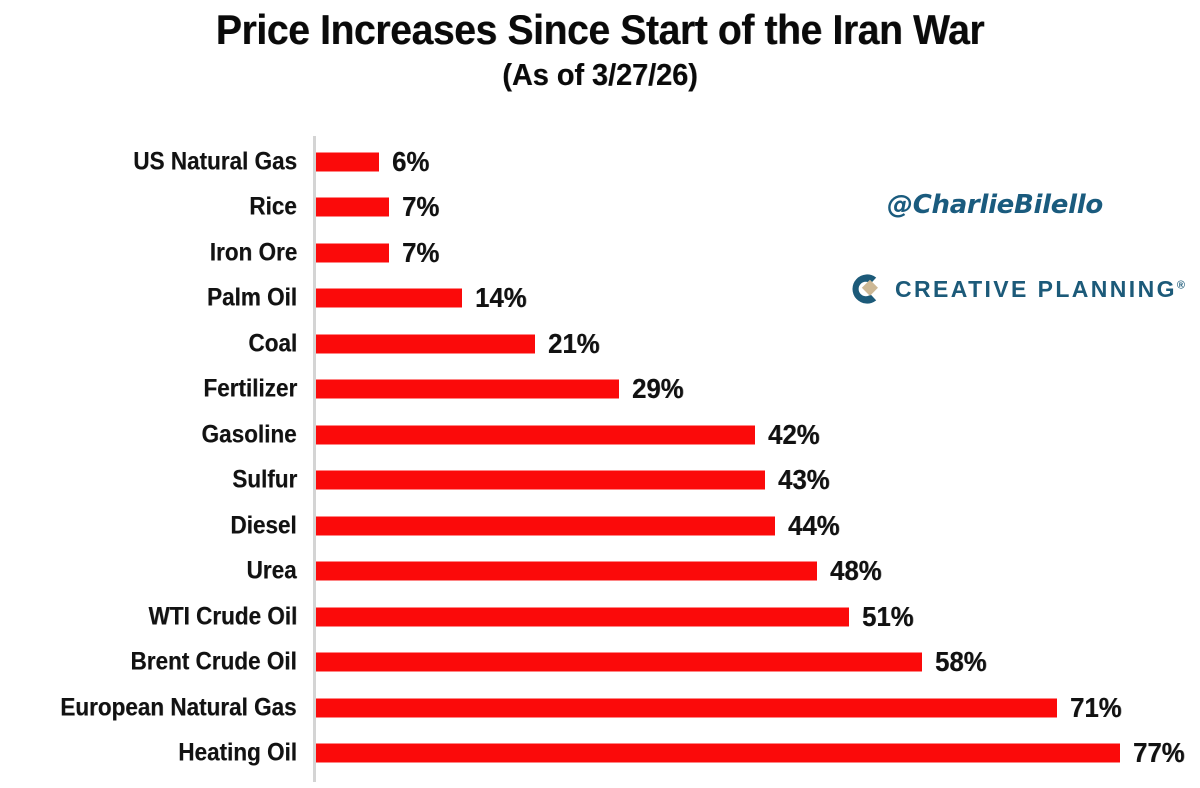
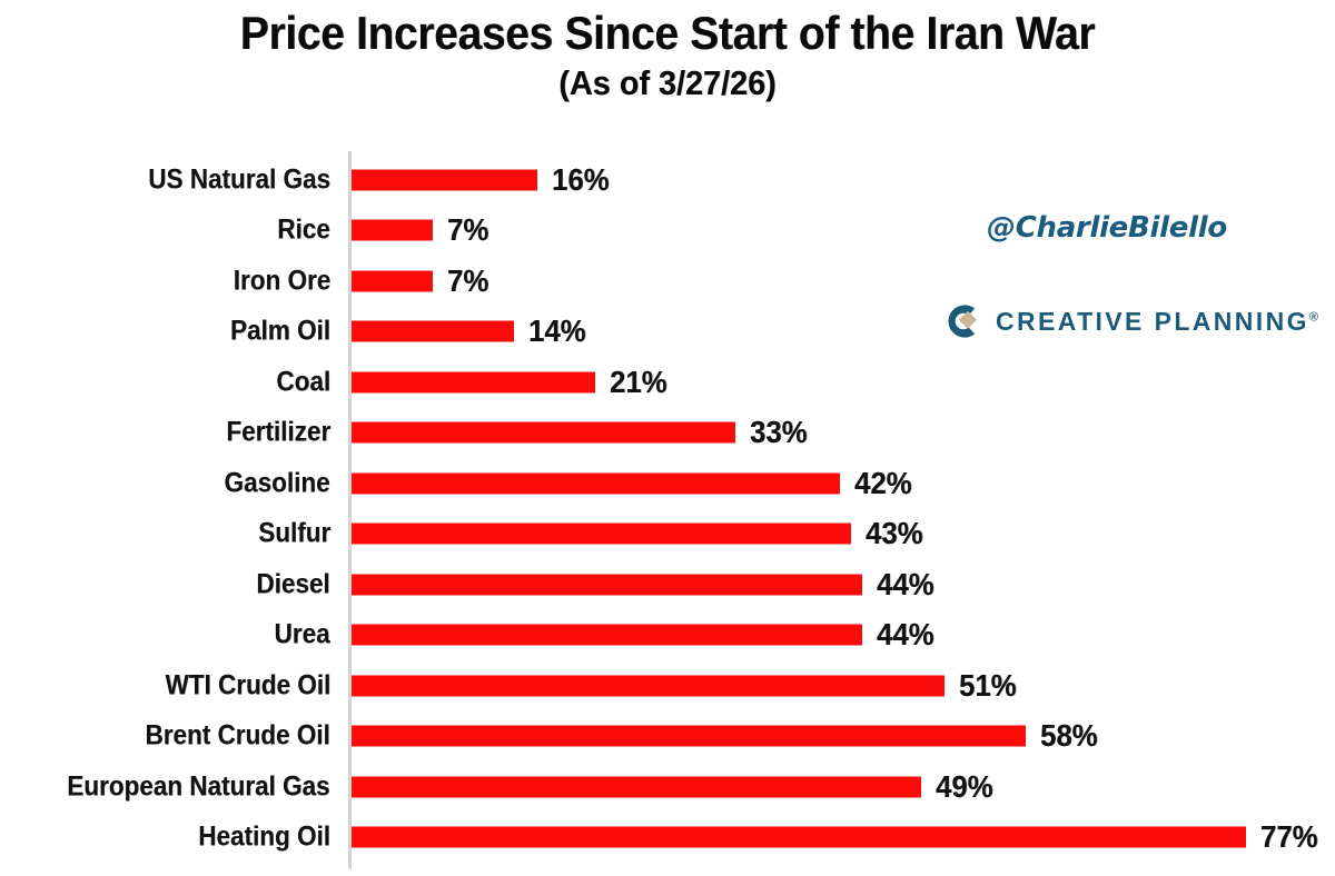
US Natural Gas: 6% -> 16%
Fertilizer: 29% -> 33%
Urea: 48% -> 44%
European Natural Gas: 71% -> 49%
